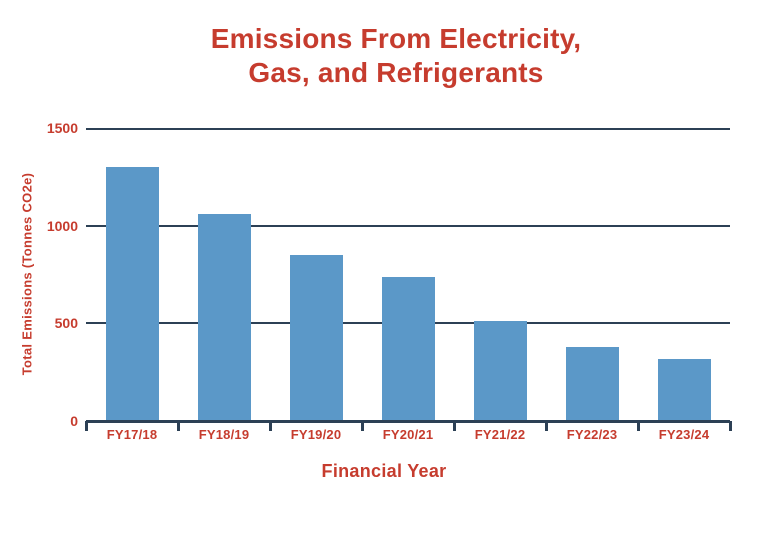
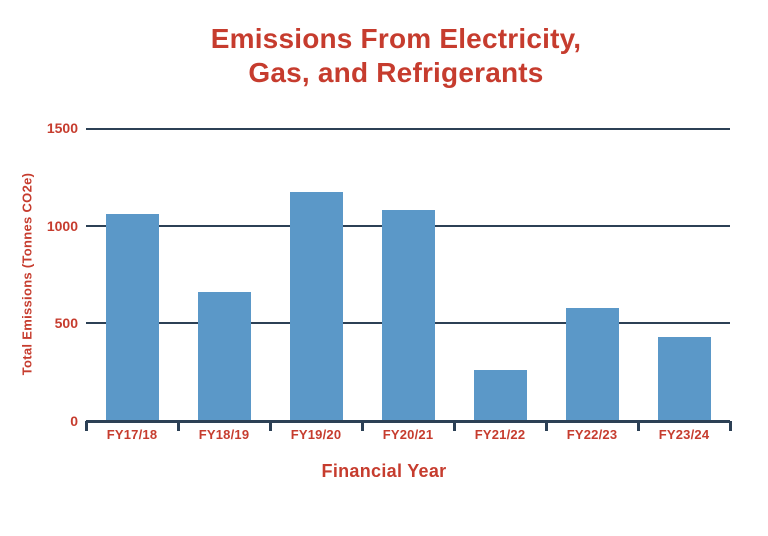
FY17/18: 1300 -> 1060
FY18/19: 1060 -> 660
FY19/20: 850 -> 1170
FY20/21: 740 -> 1080
FY21/22: 510 -> 260
FY22/23: 380 -> 580
FY23/24: 320 -> 430
